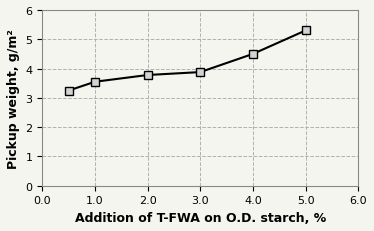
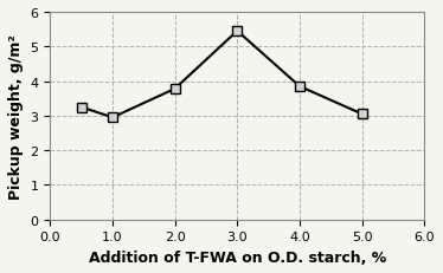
1.0: 3.55 -> 2.95
3.0: 3.88 -> 5.45
4.0: 4.50 -> 3.85
5.0: 5.30 -> 3.05
